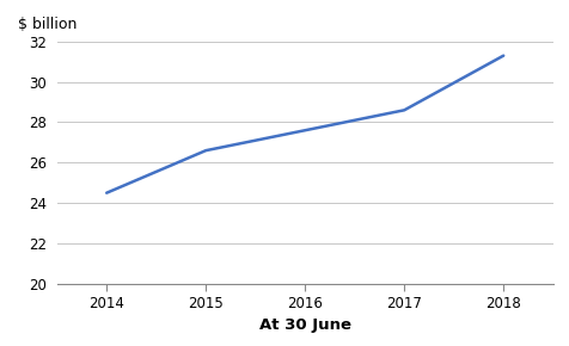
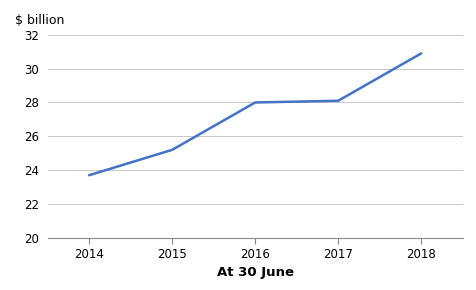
2014: 24.5 -> 23.7
2015: 26.6 -> 25.2
2016: 27.6 -> 28.0
2017: 28.6 -> 28.1
2018: 31.3 -> 30.9
